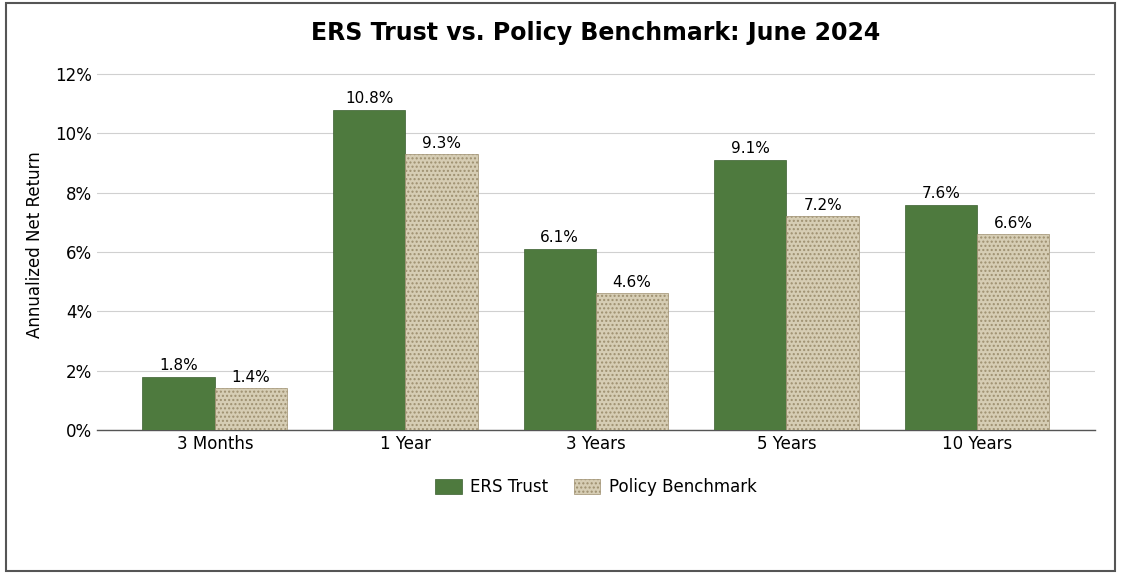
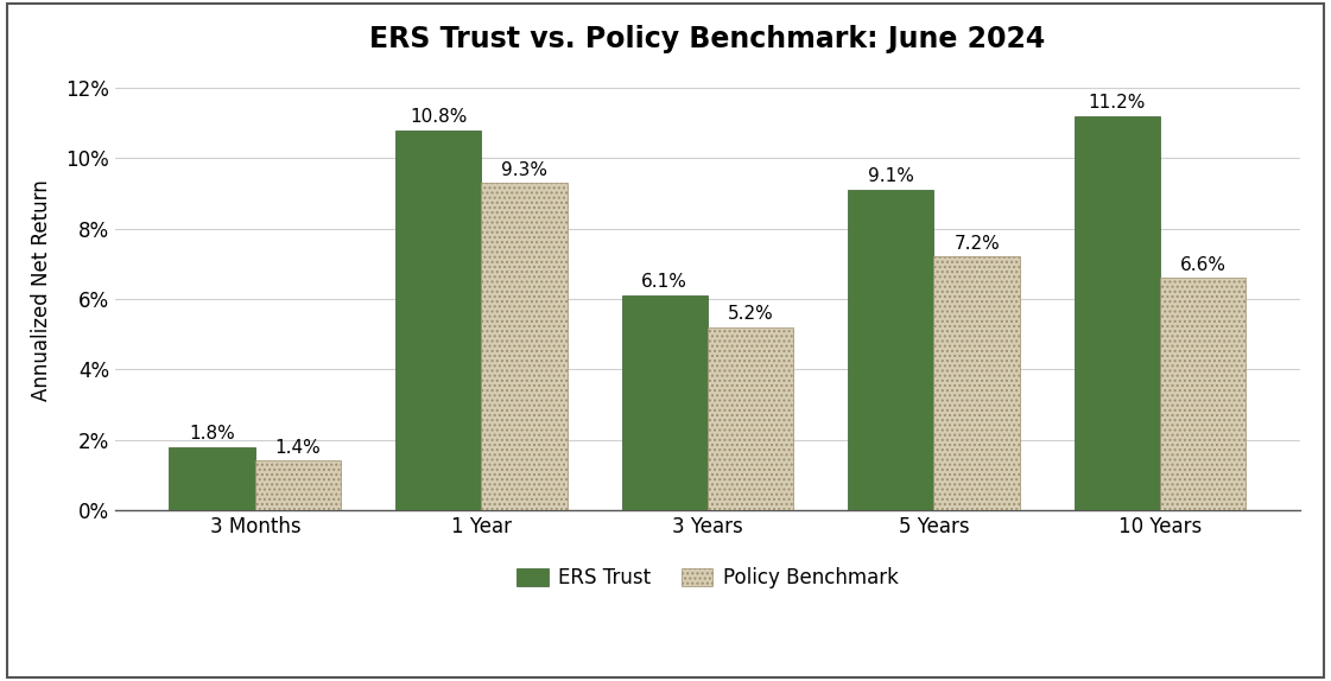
Policy Benchmark/3 Years: 4.6% -> 5.2%
ERS Trust/10 Years: 7.6% -> 11.2%
